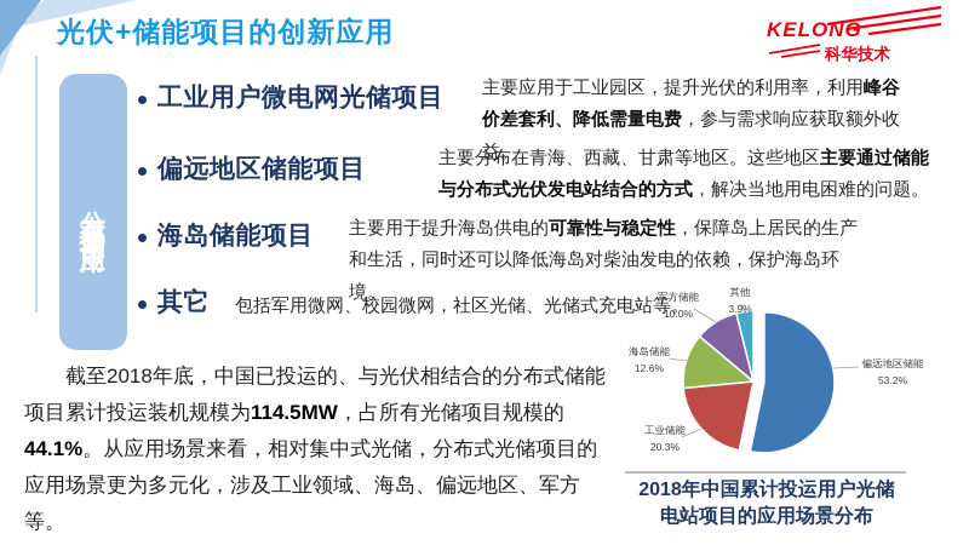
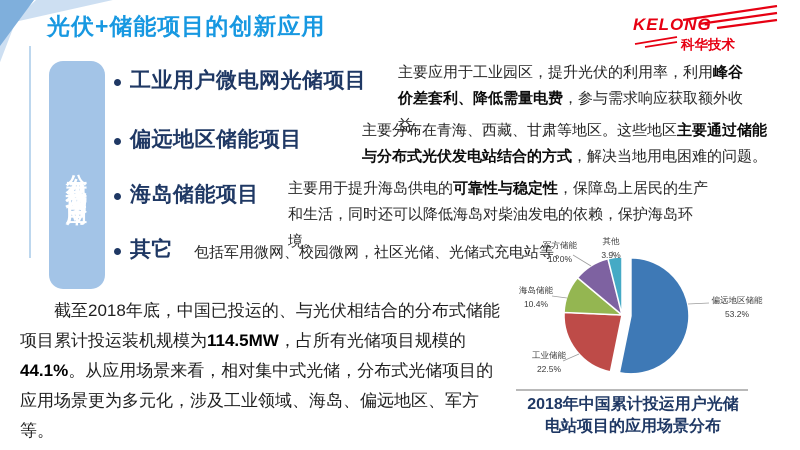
工业储能: 20.3% -> 22.5%
海岛储能: 12.6% -> 10.4%
